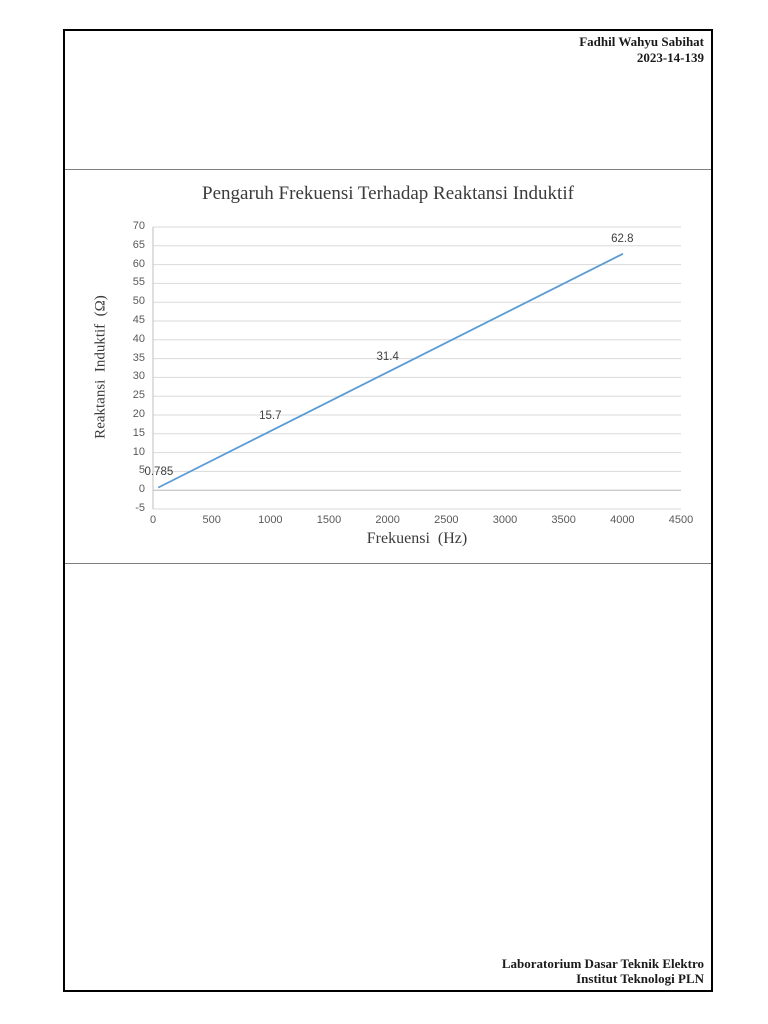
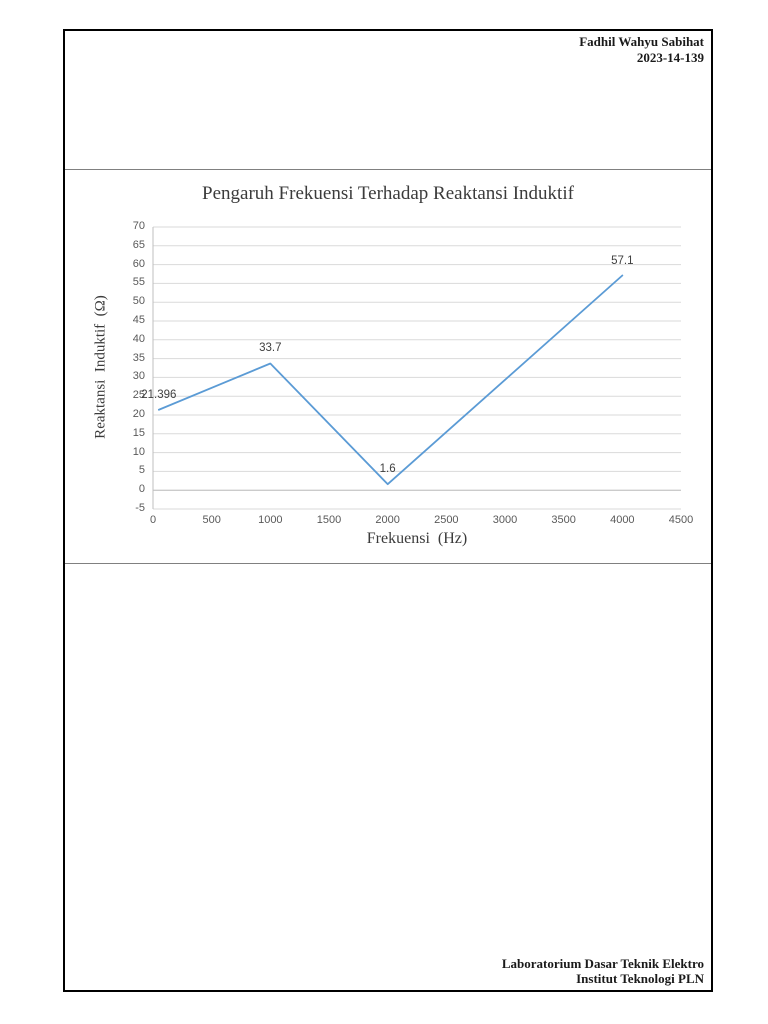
50: 0.785 -> 21.396
1000: 15.7 -> 33.7
2000: 31.4 -> 1.6
4000: 62.8 -> 57.1
